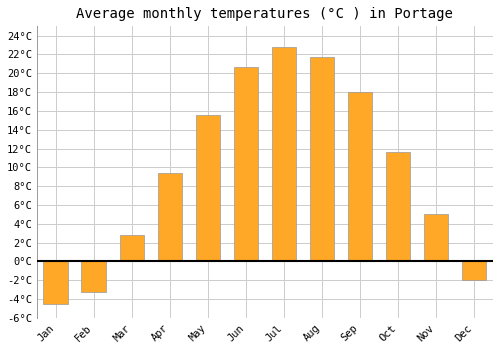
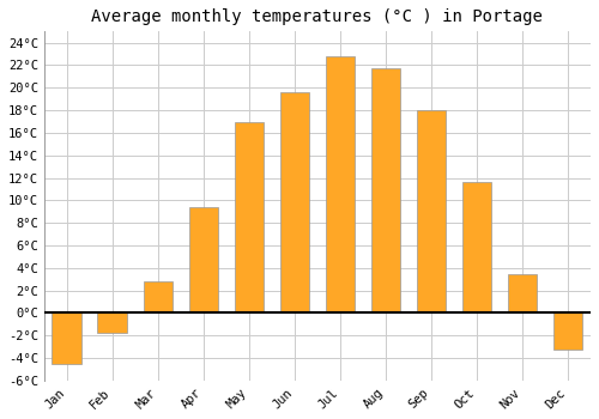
Feb: -3.2°C -> -1.8°C
May: 15.6°C -> 17.0°C
Jun: 20.7°C -> 19.6°C
Nov: 5.0°C -> 3.4°C
Dec: -2.0°C -> -3.2°C
